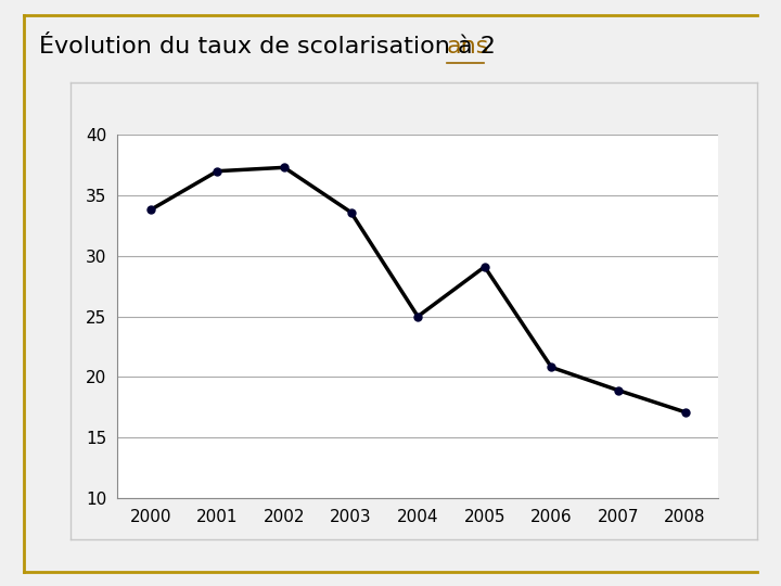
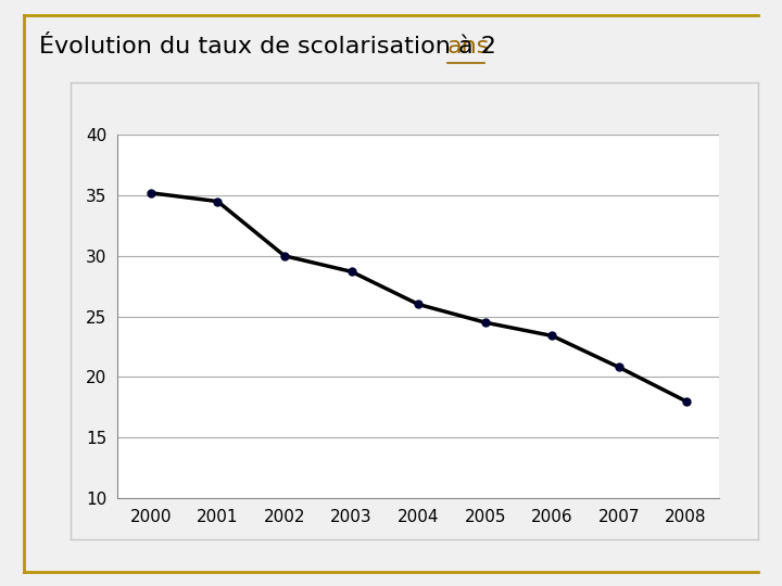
2000: 33.8 -> 35.2
2001: 37.0 -> 34.5
2002: 37.3 -> 30.0
2003: 33.6 -> 28.7
2004: 25.0 -> 26.0
2005: 29.1 -> 24.5
2006: 20.8 -> 23.4
2007: 18.9 -> 20.8
2008: 17.1 -> 18.0
